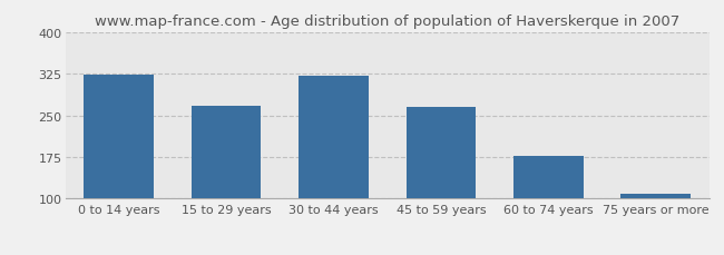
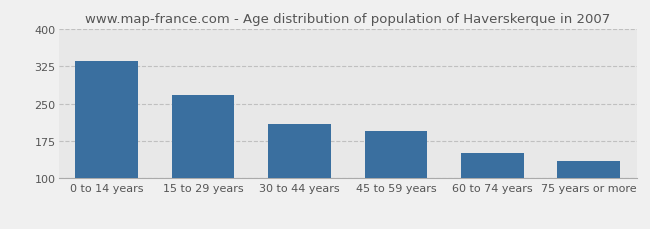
0 to 14 years: 324 -> 335
30 to 44 years: 322 -> 210
45 to 59 years: 265 -> 195
60 to 74 years: 178 -> 150
75 years or more: 108 -> 135
